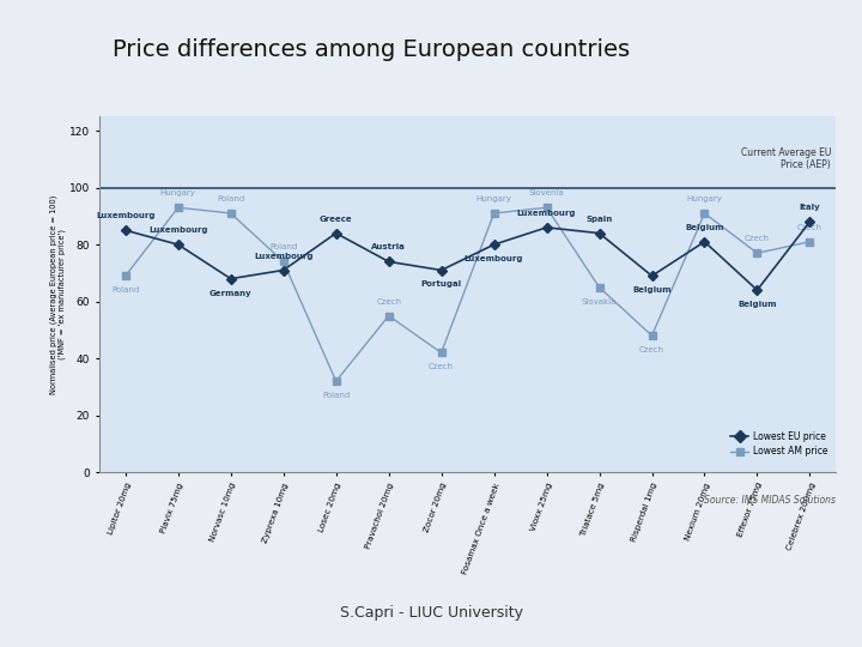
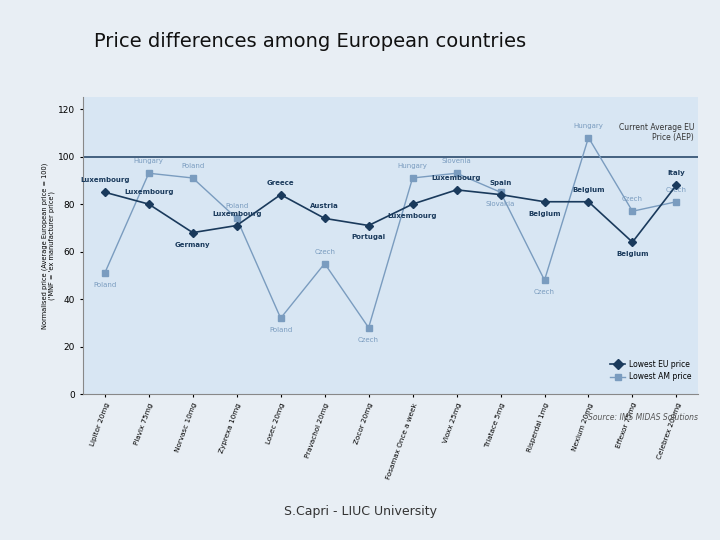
Lowest AM price/Lipitor 20mg: 69 -> 51
Lowest AM price/Zocor 20mg: 42 -> 28
Lowest AM price/Triatace 5mg: 65 -> 85
Lowest EU price/Risperdal 1mg: 69 -> 81
Lowest AM price/Nexium 20mg: 91 -> 108
